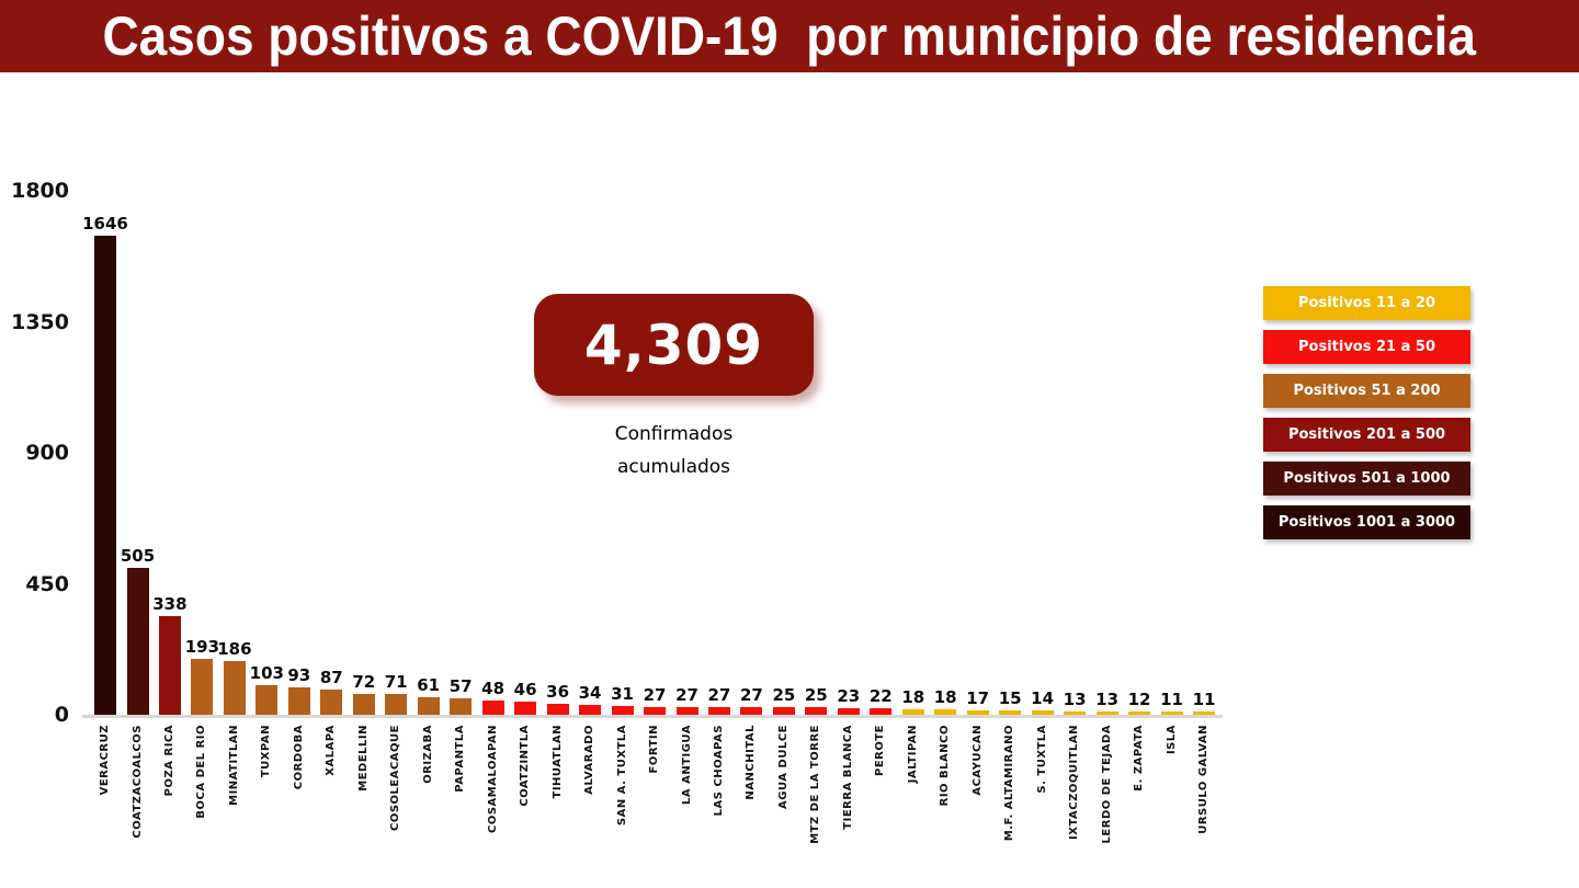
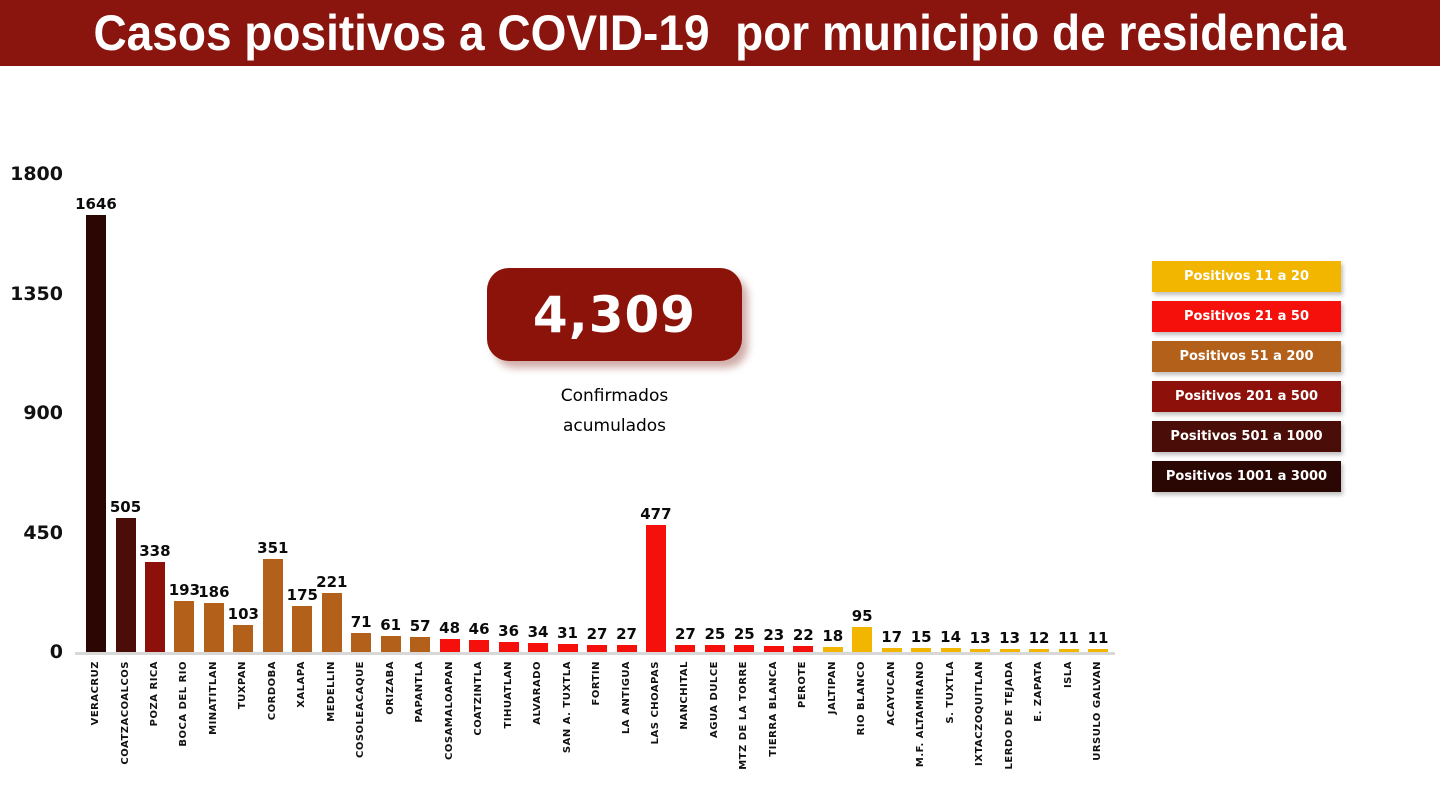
CORDOBA: 93 -> 351
XALAPA: 87 -> 175
MEDELLIN: 72 -> 221
LAS CHOAPAS: 27 -> 477
RIO BLANCO: 18 -> 95
